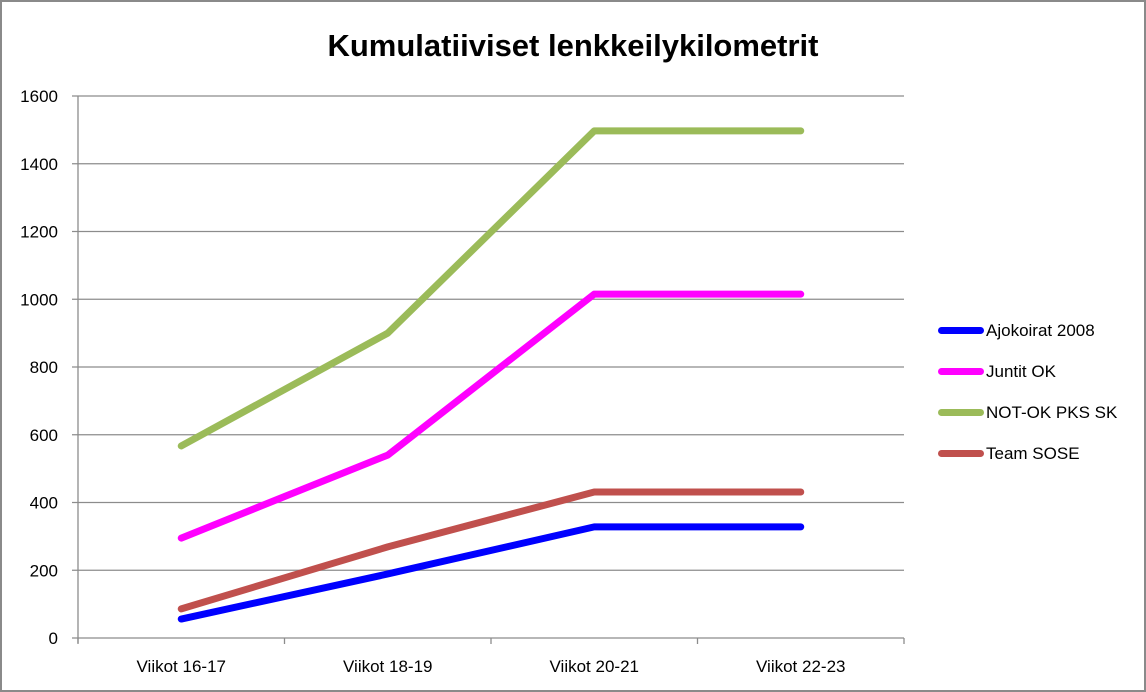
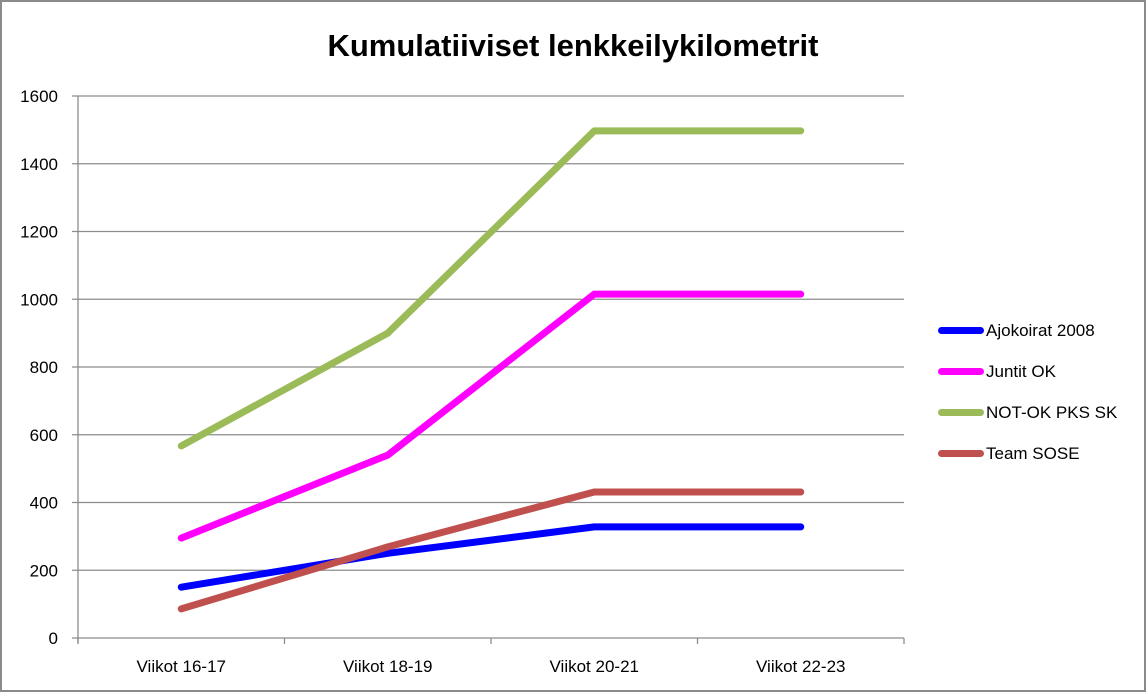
Ajokoirat 2008/Viikot 16-17: 60 -> 150
Ajokoirat 2008/Viikot 18-19: 190 -> 250
